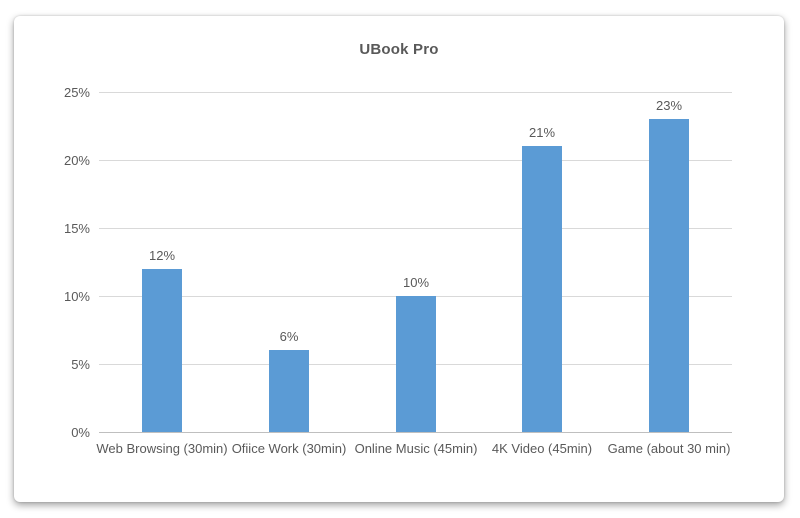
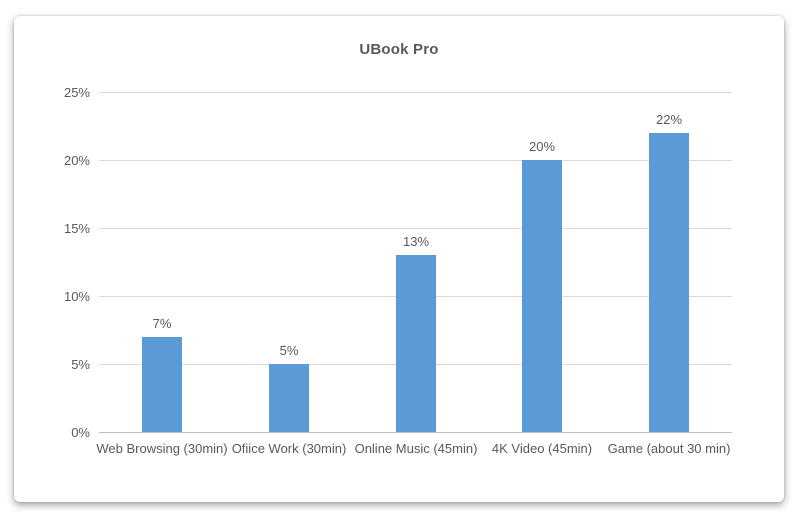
Web Browsing (30min): 12% -> 7%
Ofiice Work (30min): 6% -> 5%
Online Music (45min): 10% -> 13%
4K Video (45min): 21% -> 20%
Game (about 30 min): 23% -> 22%
